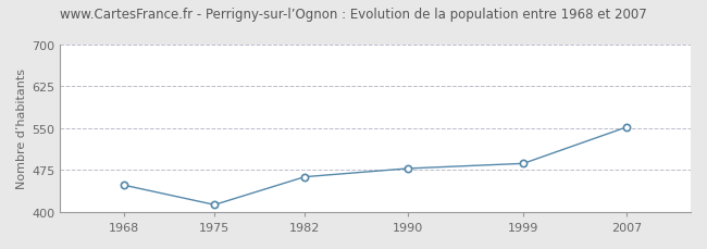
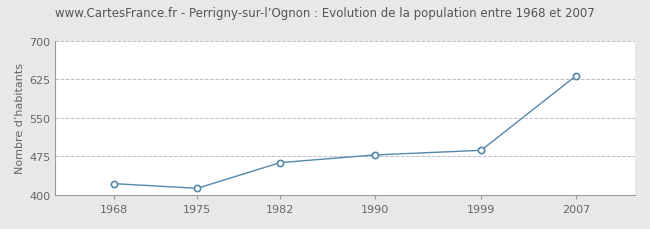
1968: 448 -> 422
2007: 552 -> 632
